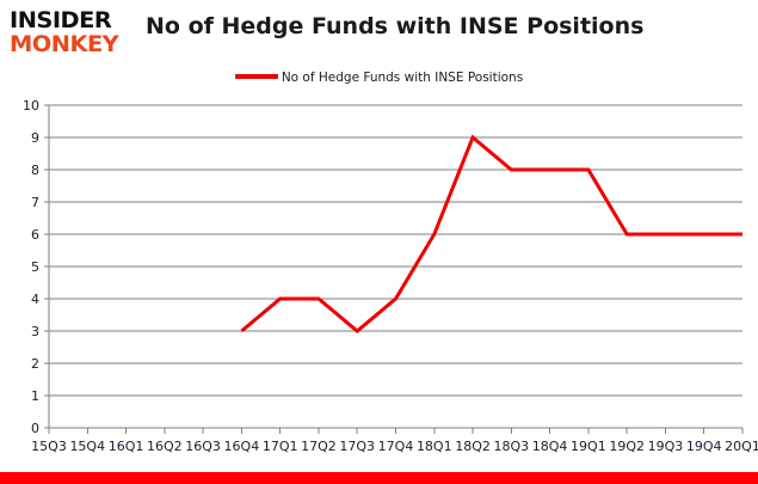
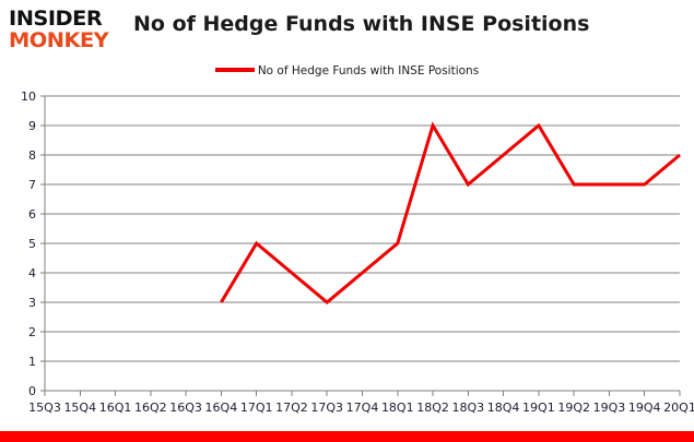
17Q1: 4 -> 5
18Q1: 6 -> 5
18Q3: 8 -> 7
19Q1: 8 -> 9
19Q2: 6 -> 7
19Q3: 6 -> 7
19Q4: 6 -> 7
20Q1: 6 -> 8
